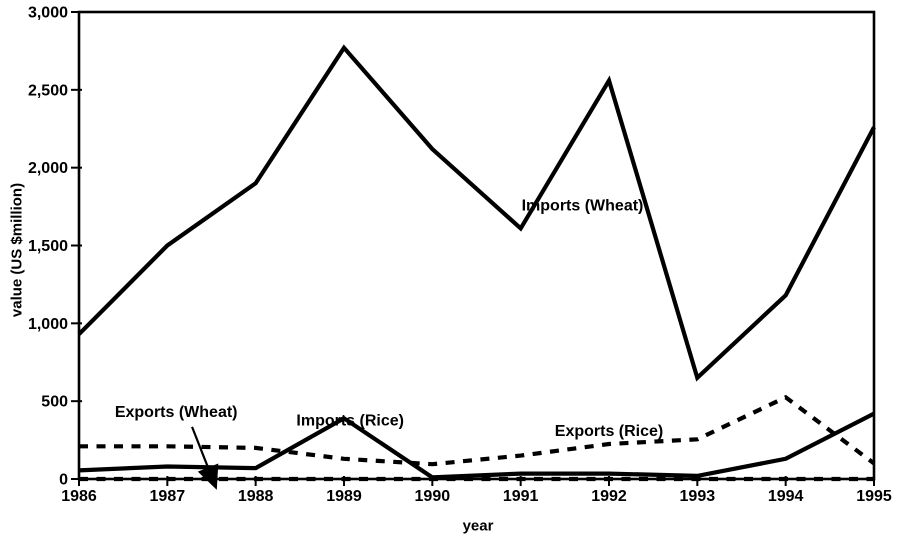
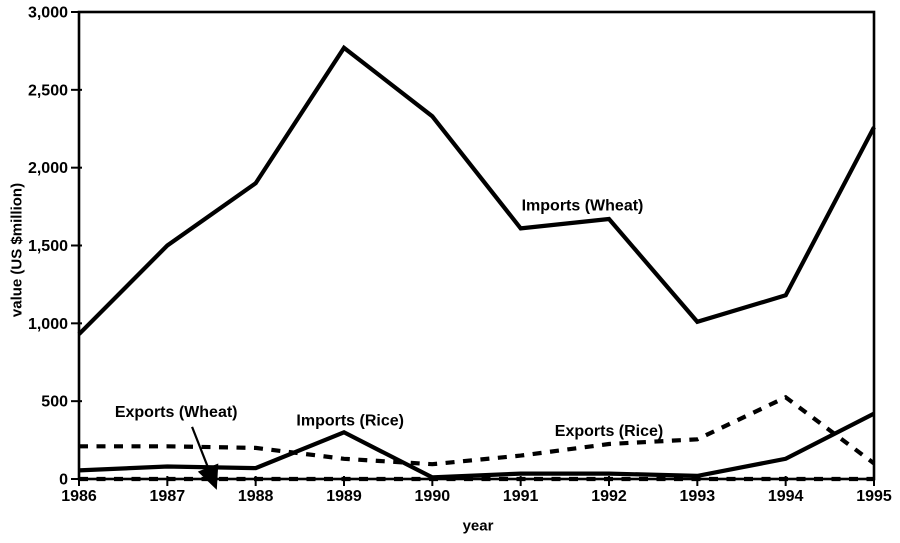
Imports (Rice)/1989: 390 -> 300
Imports (Wheat)/1990: 2120 -> 2330
Imports (Wheat)/1992: 2560 -> 1670
Imports (Wheat)/1993: 650 -> 1010
